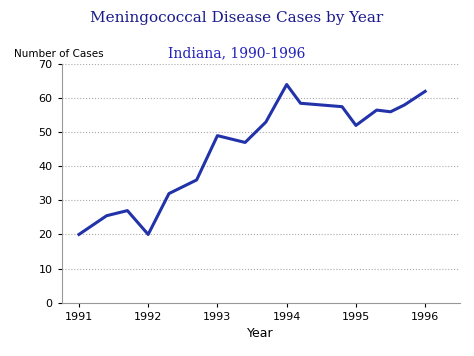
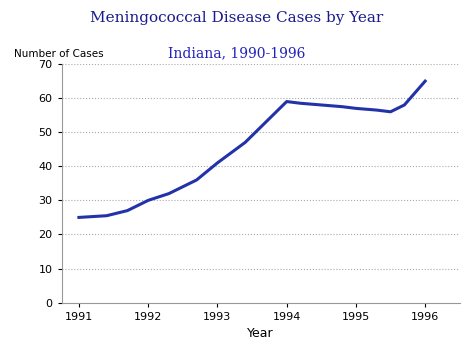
1991: 20.0 -> 25.0
1992: 20.0 -> 30.0
1993: 49.0 -> 41.0
1994: 64.0 -> 59.0
1995: 52.0 -> 57.0
1996: 62.0 -> 65.0
